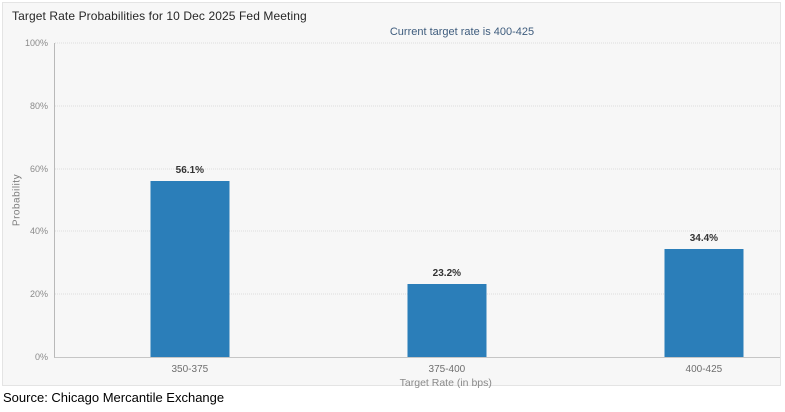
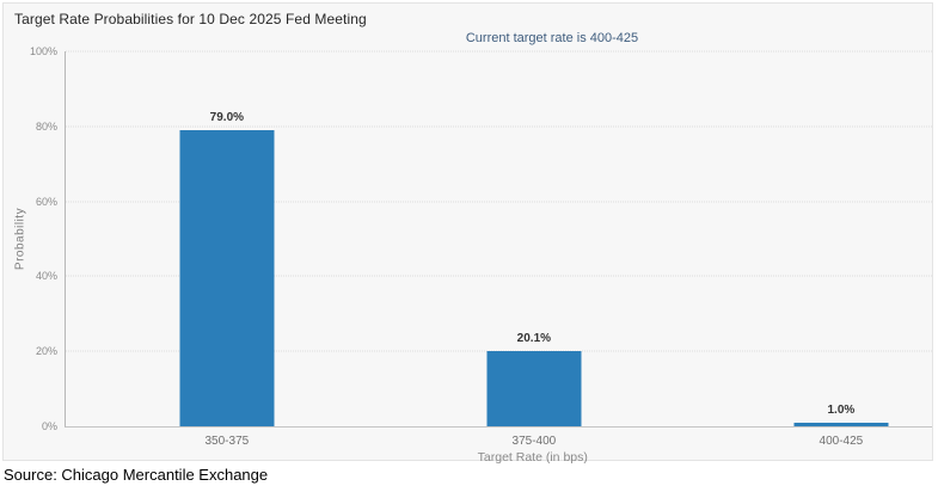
350-375: 56.1% -> 79.0%
375-400: 23.2% -> 20.1%
400-425: 34.4% -> 1.0%
